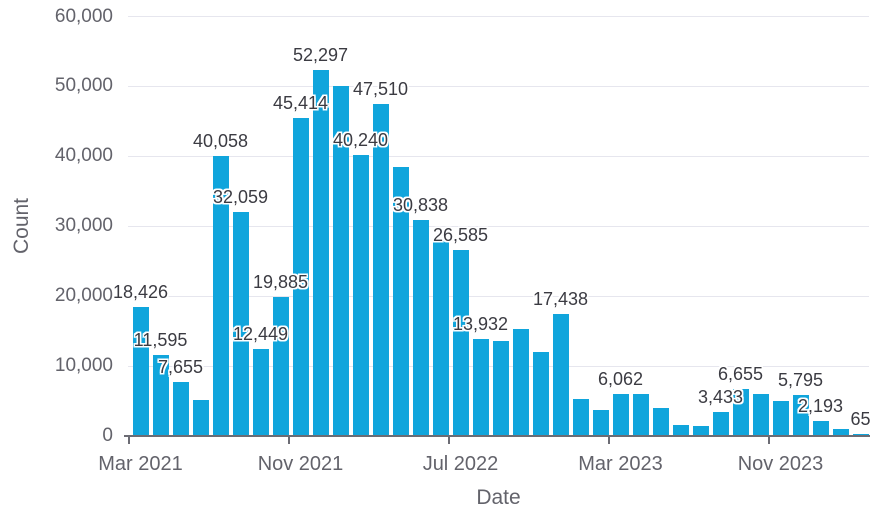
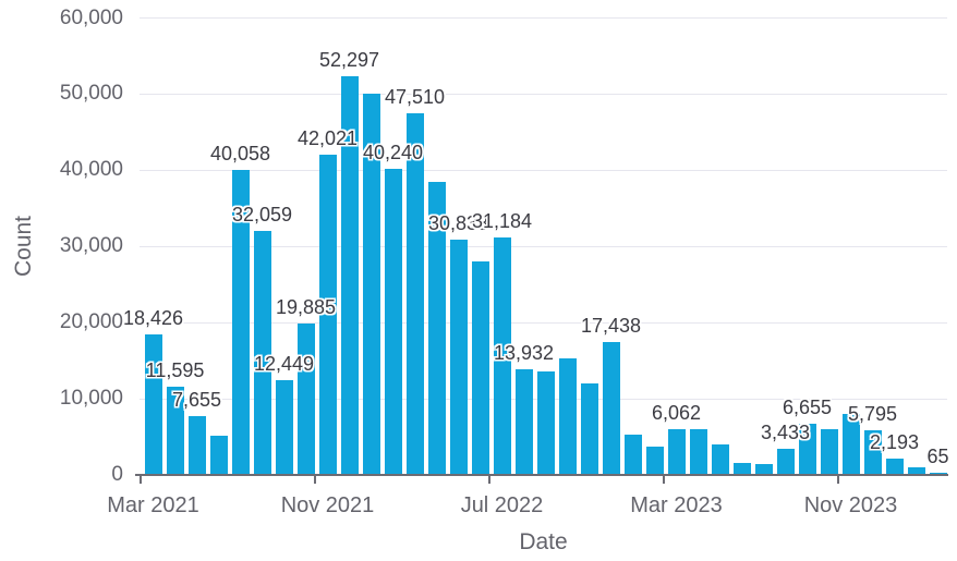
Nov 2021: 45,414 -> 42,021
Jul 2022: 26,585 -> 31,184
Nov 2023: 5000 -> 8000
